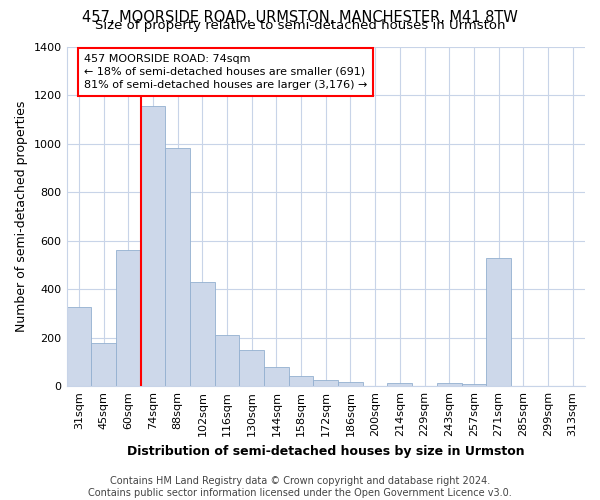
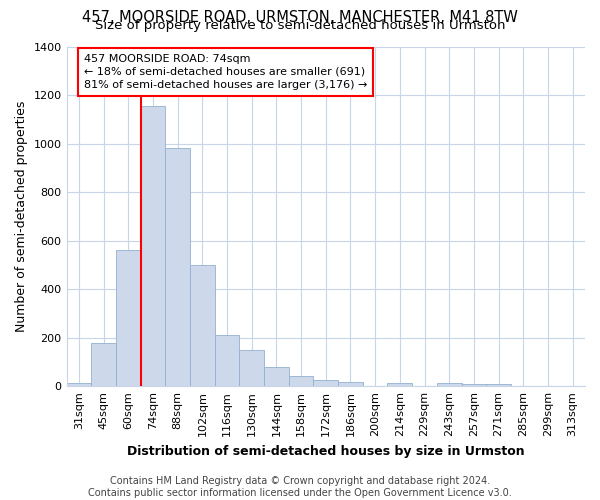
31sqm: 325 -> 15
102sqm: 430 -> 500
271sqm: 530 -> 10
